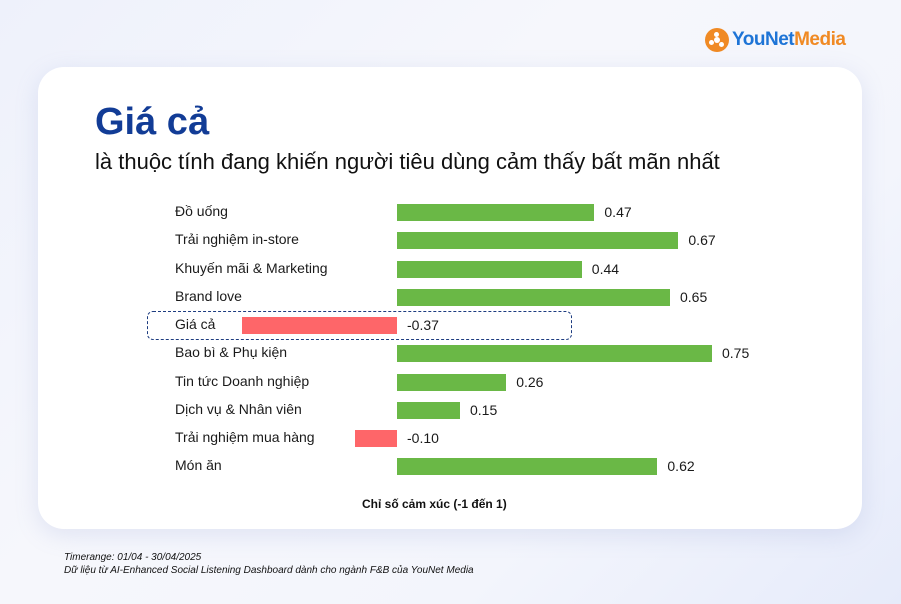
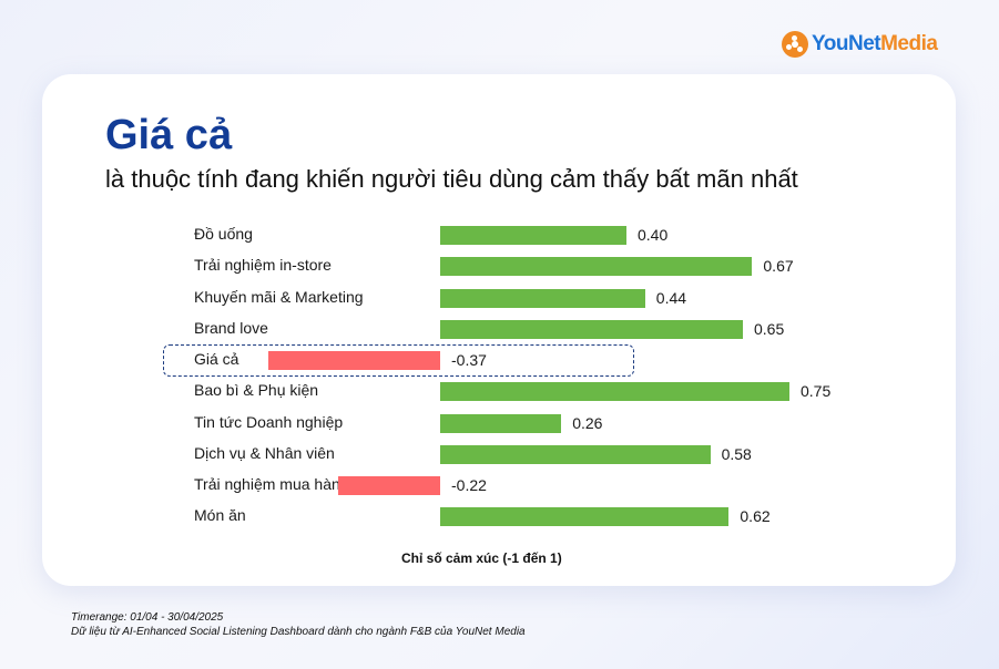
Đồ uống: 0.47 -> 0.40
Dịch vụ & Nhân viên: 0.15 -> 0.58
Trải nghiệm mua hàng: -0.10 -> -0.22
